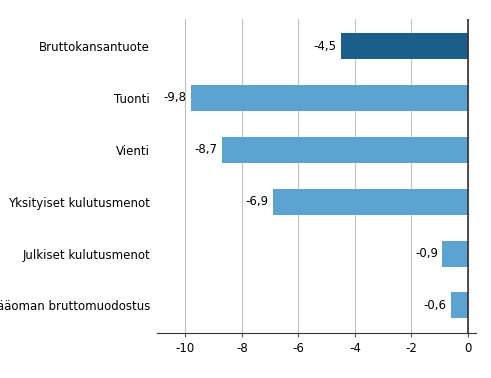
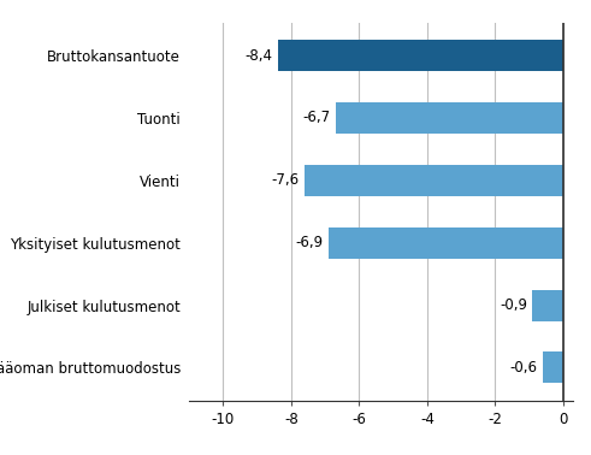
Bruttokansantuote: -4,5 -> -8,4
Tuonti: -9,8 -> -6,7
Vienti: -8,7 -> -7,6
